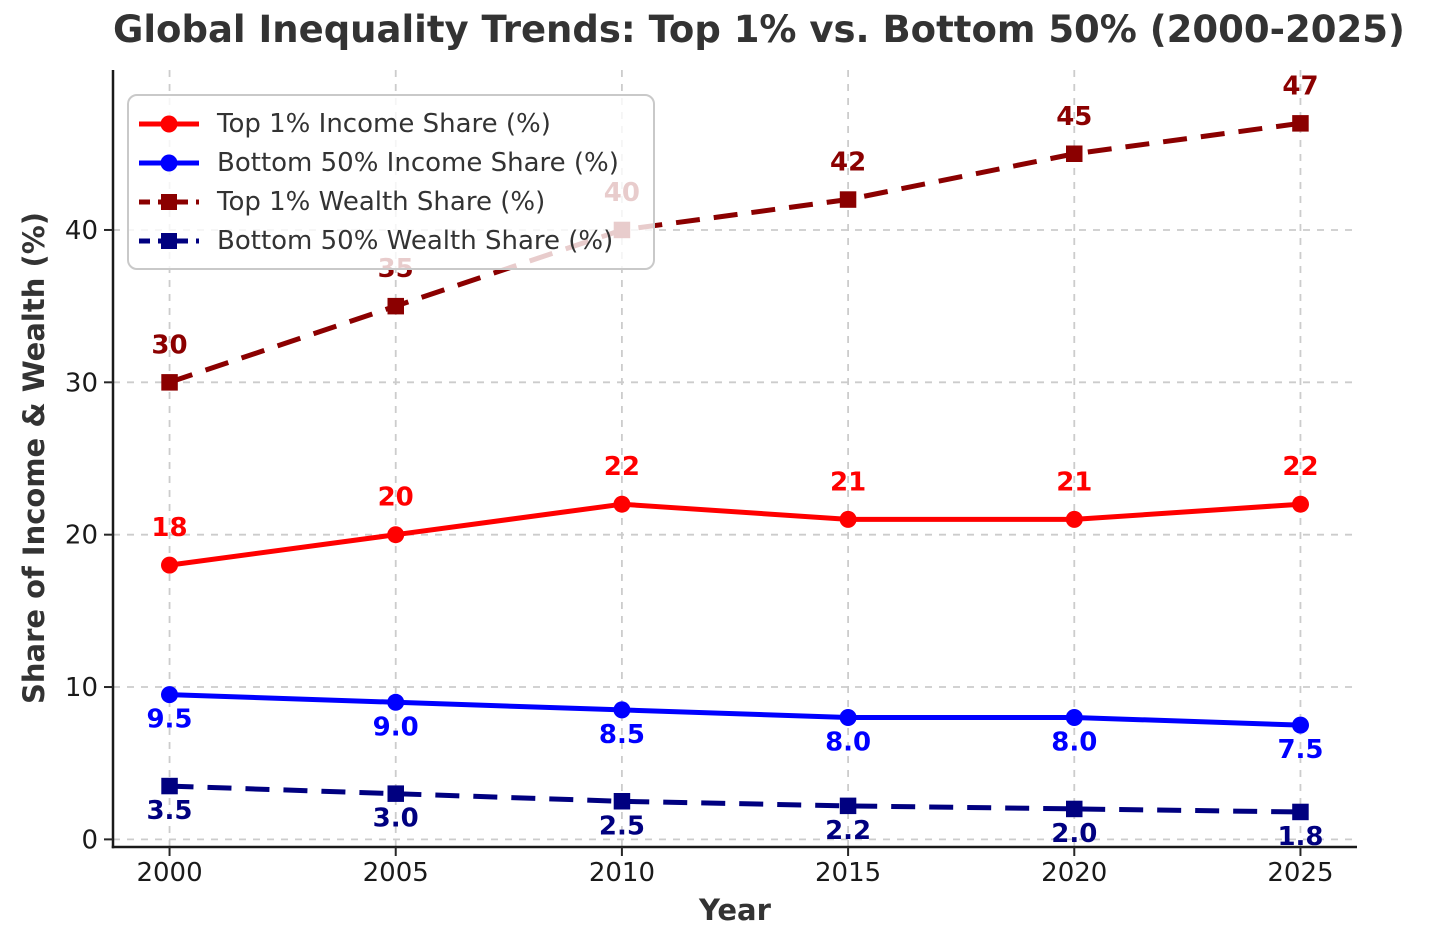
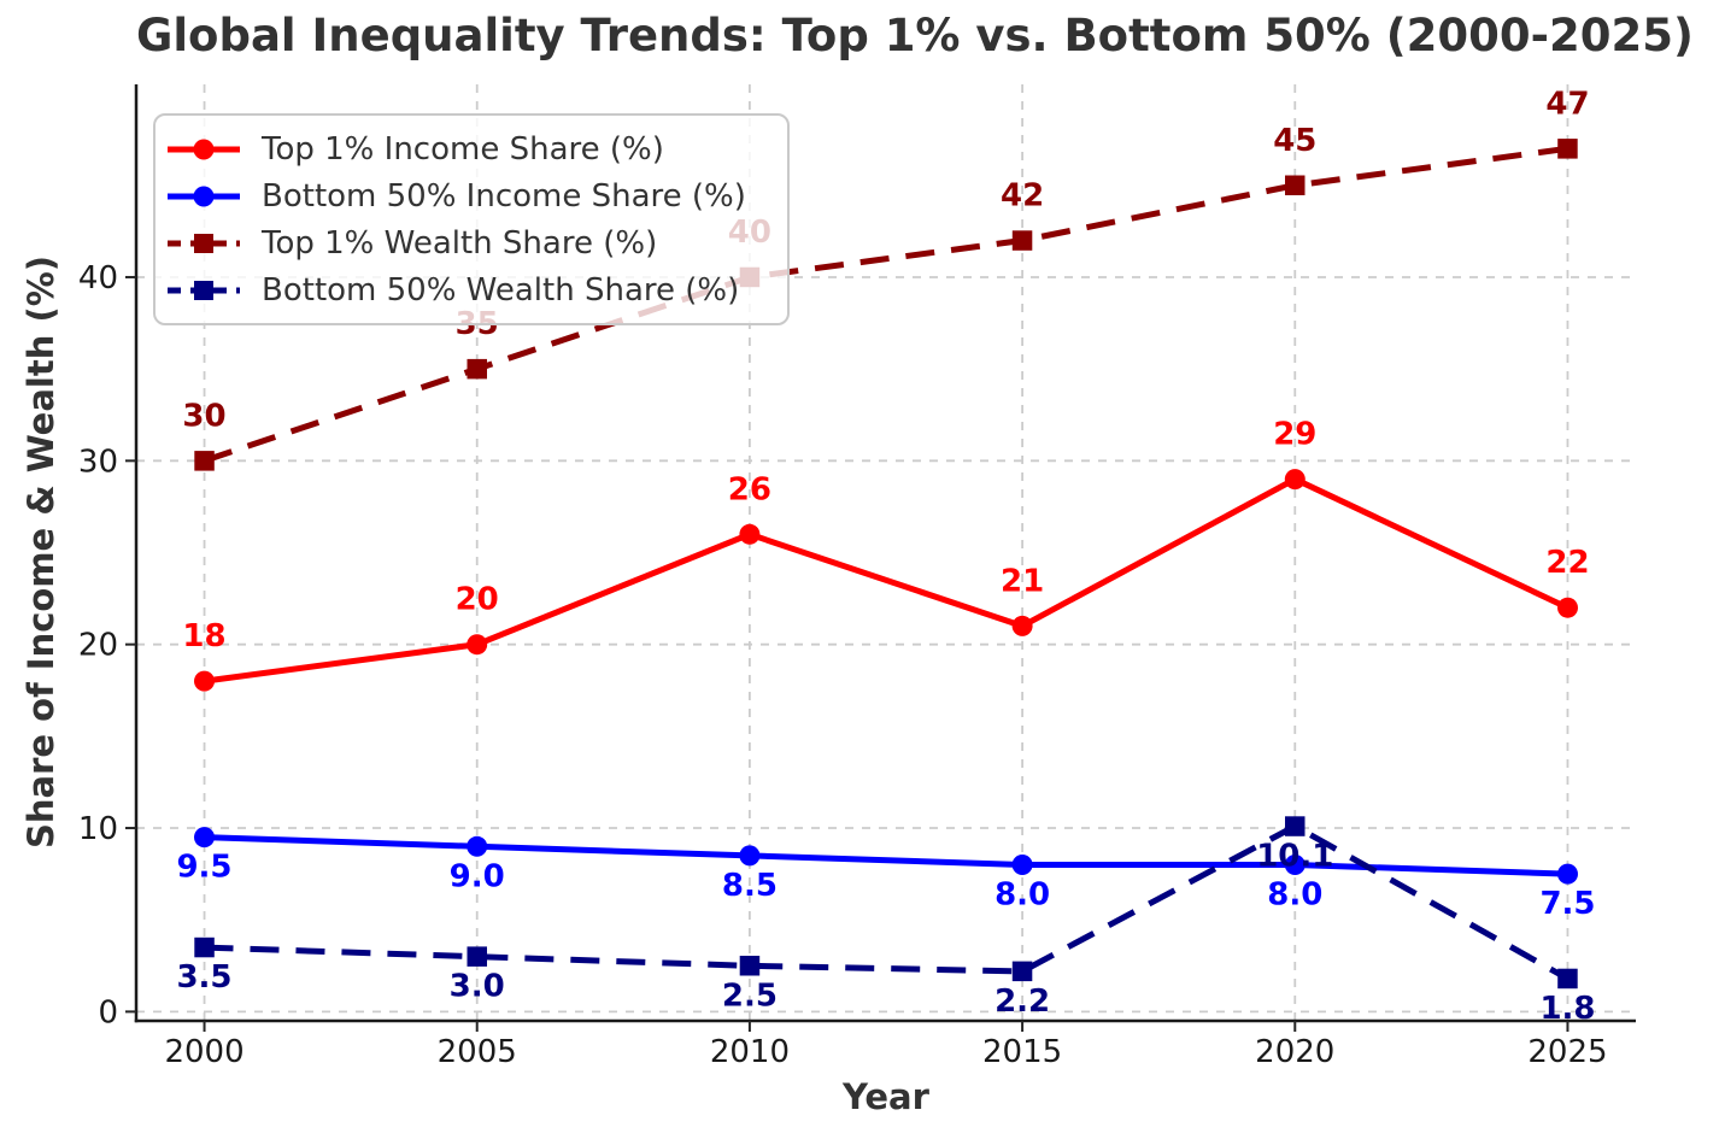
Top 1% Income Share (%)/2010: 22 -> 26
Top 1% Income Share (%)/2020: 21 -> 29
Bottom 50% Wealth Share (%)/2020: 2.0 -> 10.1
